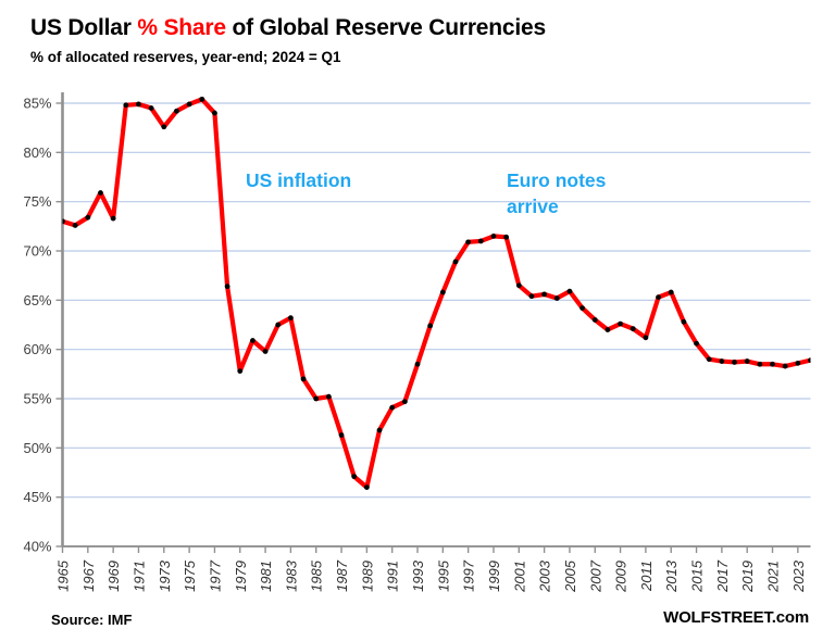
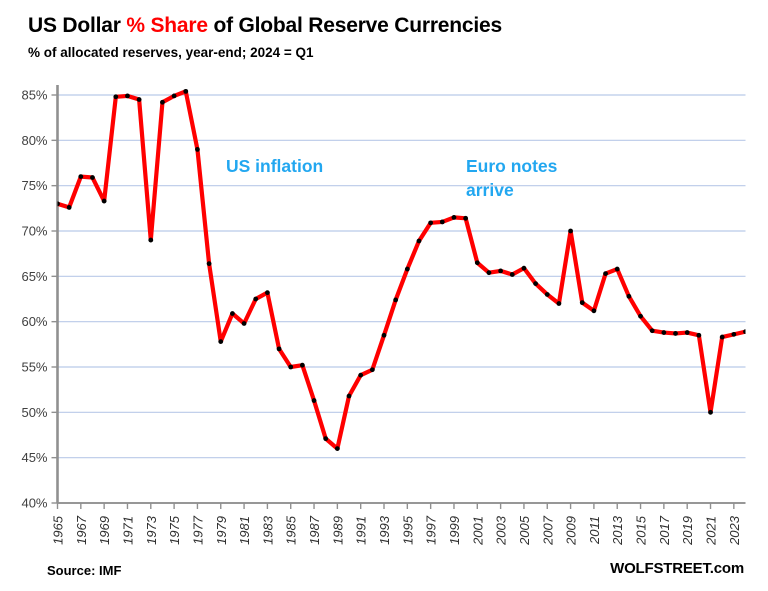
1967: 73% -> 76%
1973: 83% -> 69%
1977: 84% -> 79%
2009: 63% -> 70%
2021: 58% -> 50%
